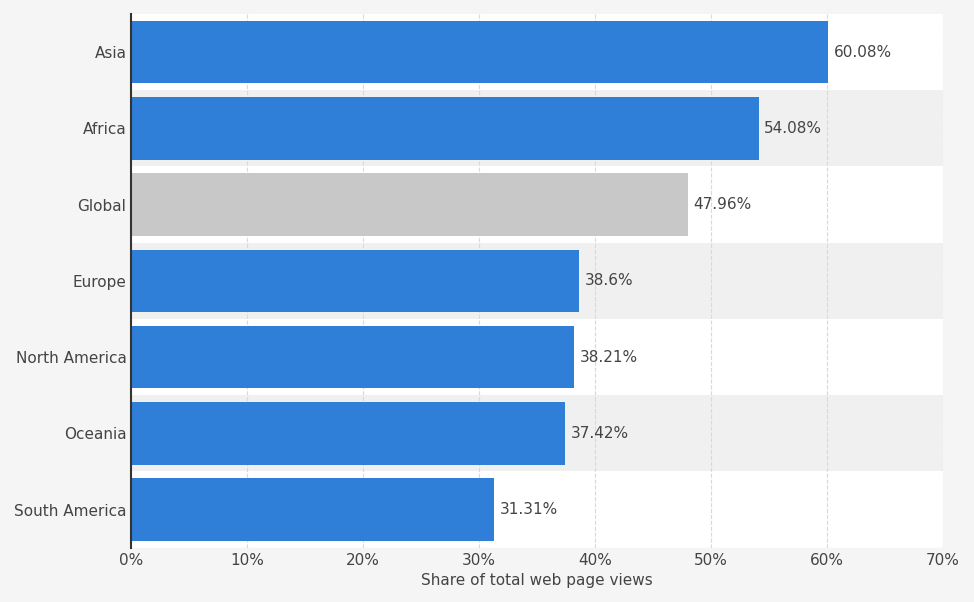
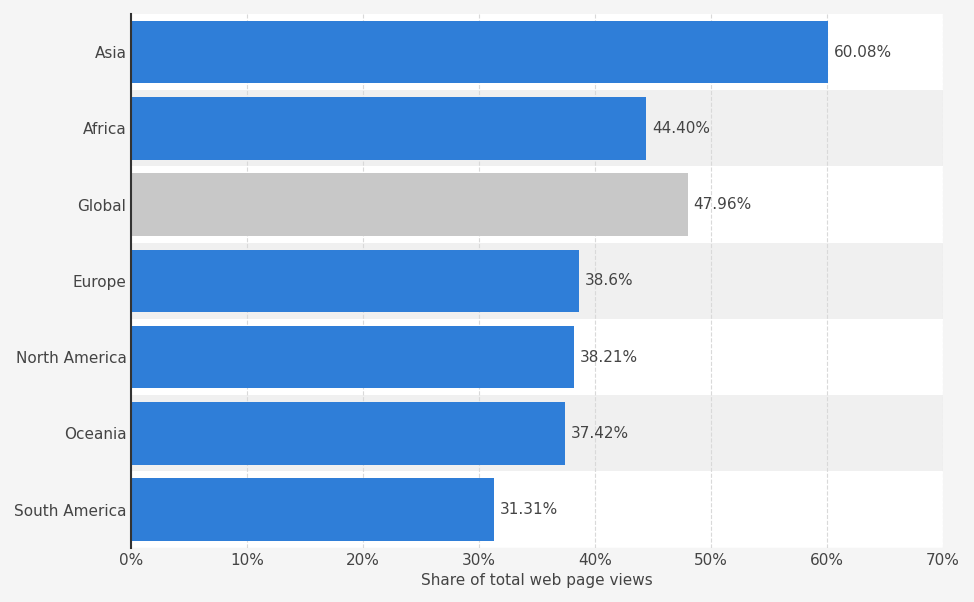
Africa: 54.08% -> 44.40%
